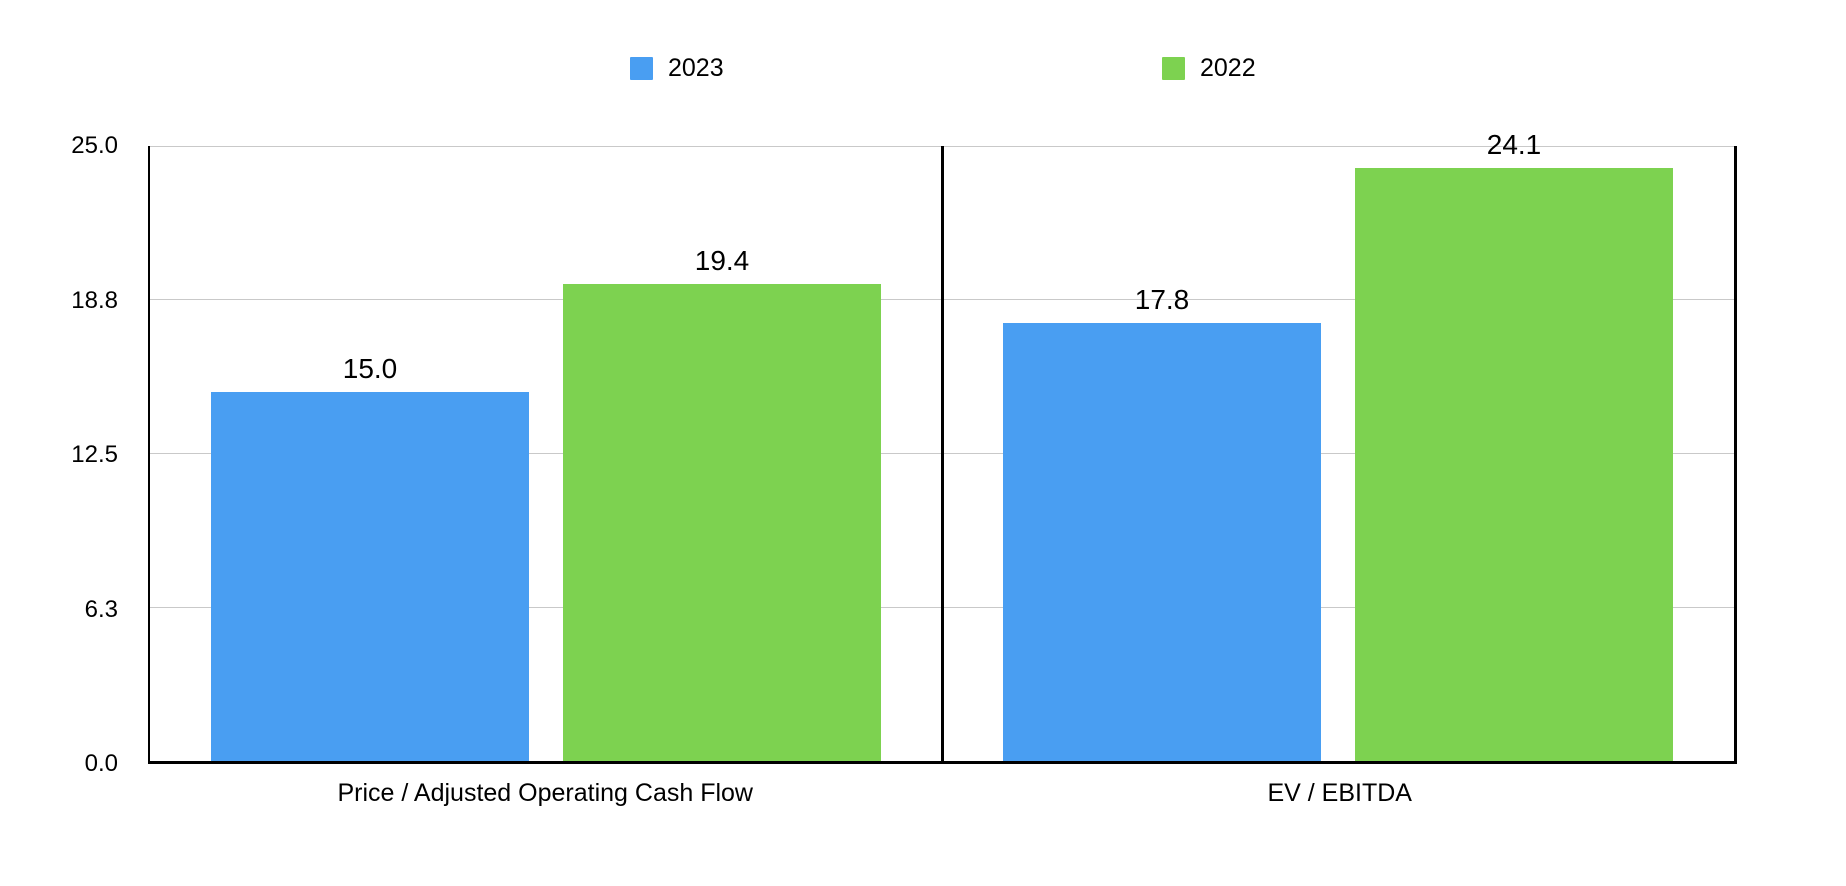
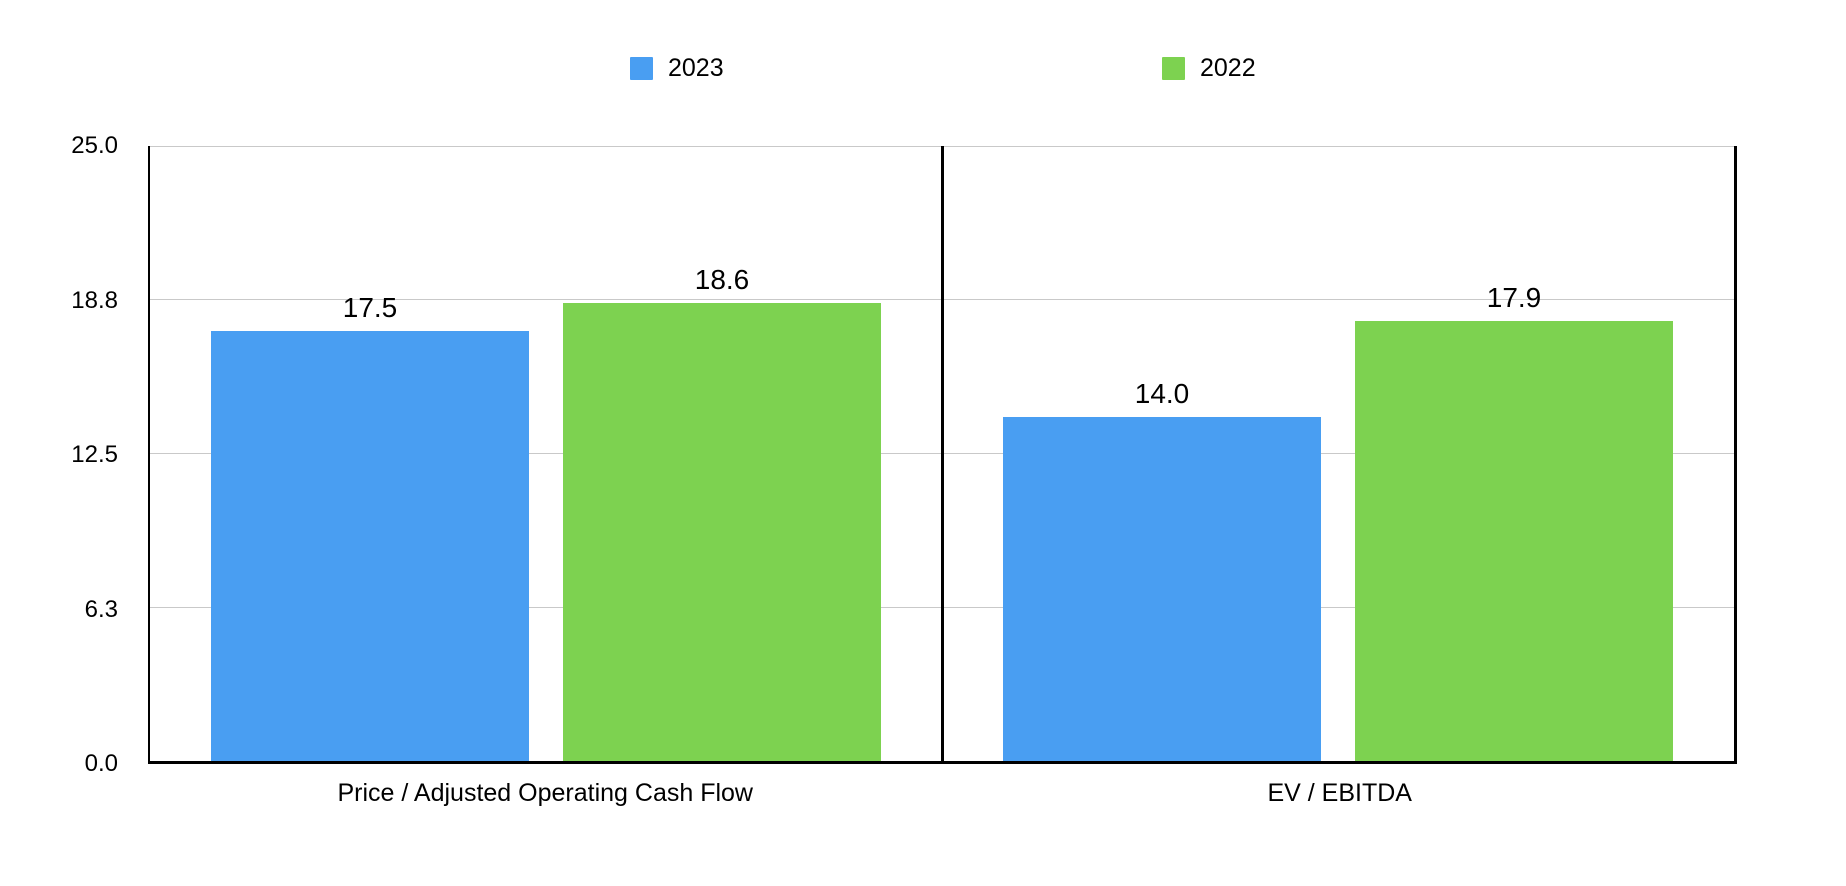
2023/Price / Adjusted Operating Cash Flow: 15.0 -> 17.5
2022/Price / Adjusted Operating Cash Flow: 19.4 -> 18.6
2023/EV / EBITDA: 17.8 -> 14.0
2022/EV / EBITDA: 24.1 -> 17.9
